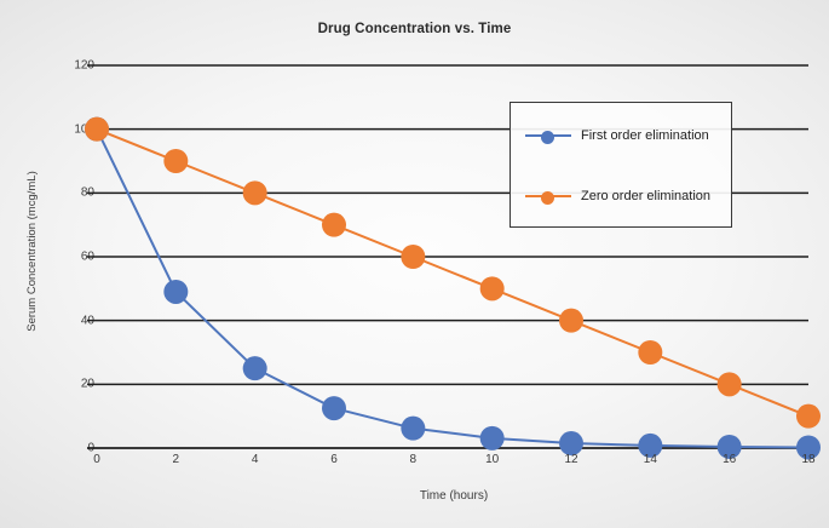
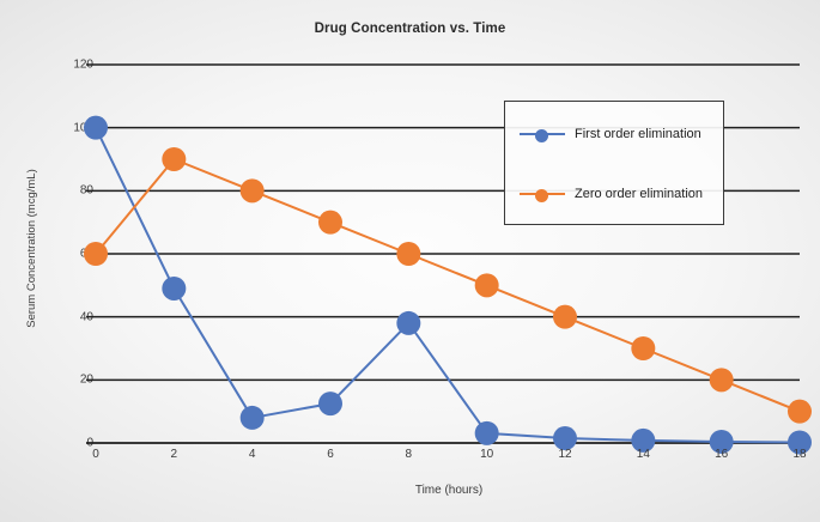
Zero order elimination/0: 100 -> 60
First order elimination/4: 25 -> 8
First order elimination/8: 6 -> 38
